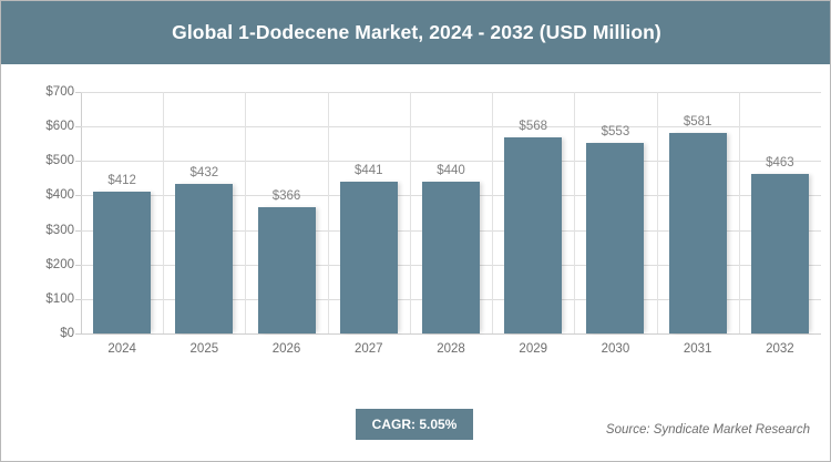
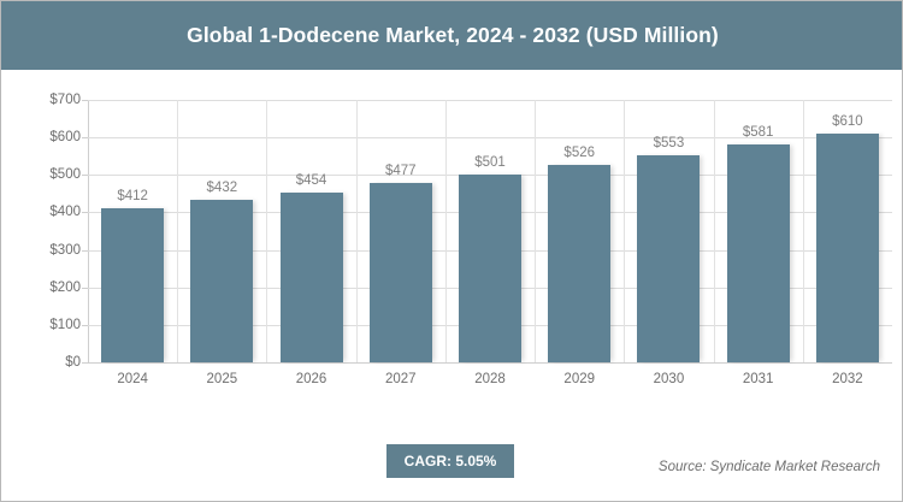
2026: $366 -> $454
2027: $441 -> $477
2028: $440 -> $501
2029: $568 -> $526
2032: $463 -> $610
